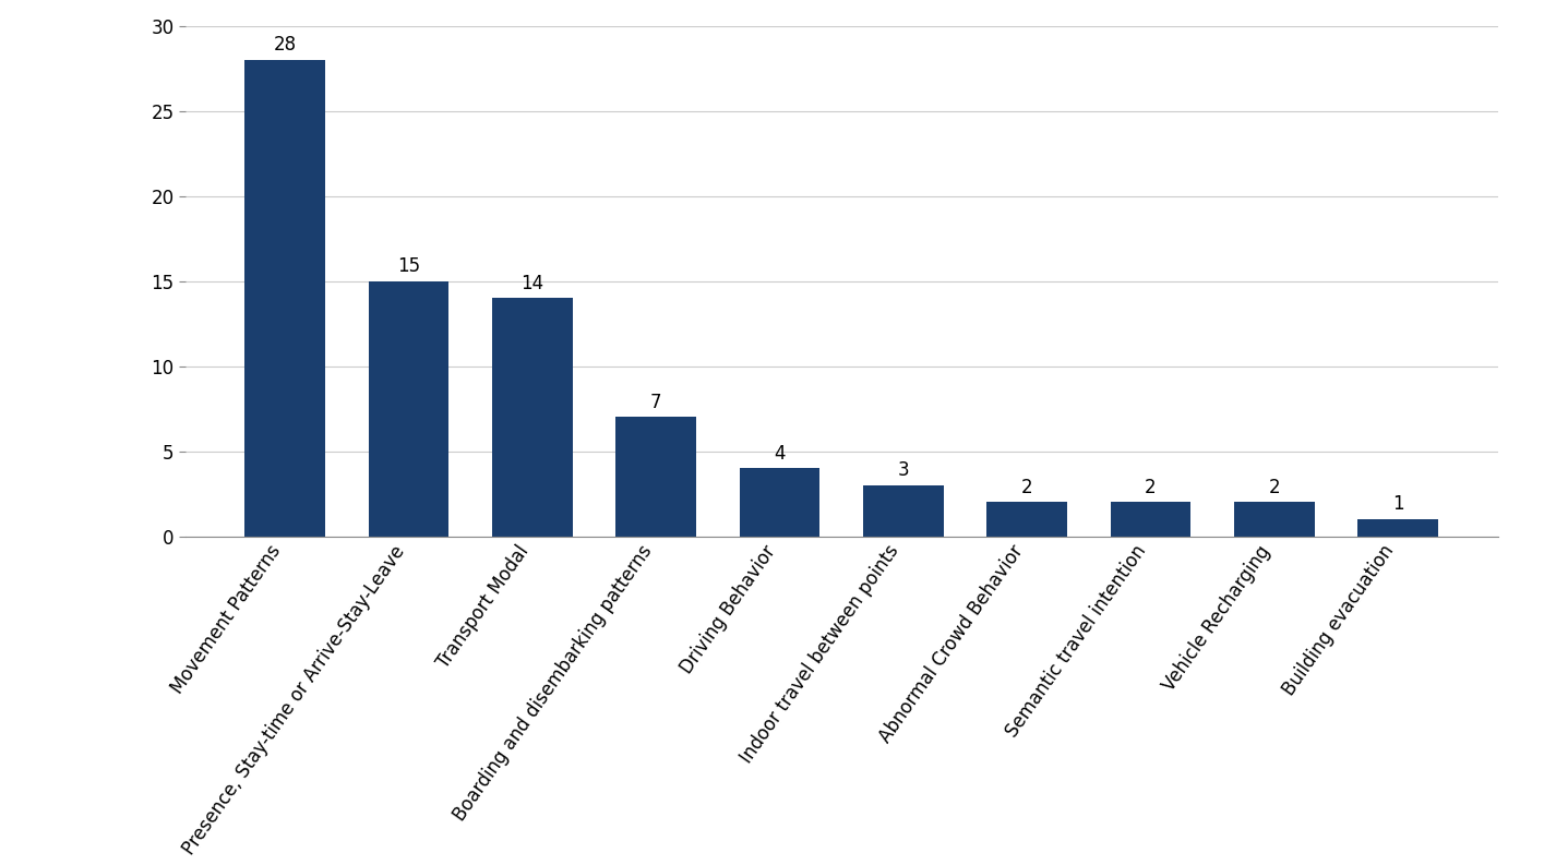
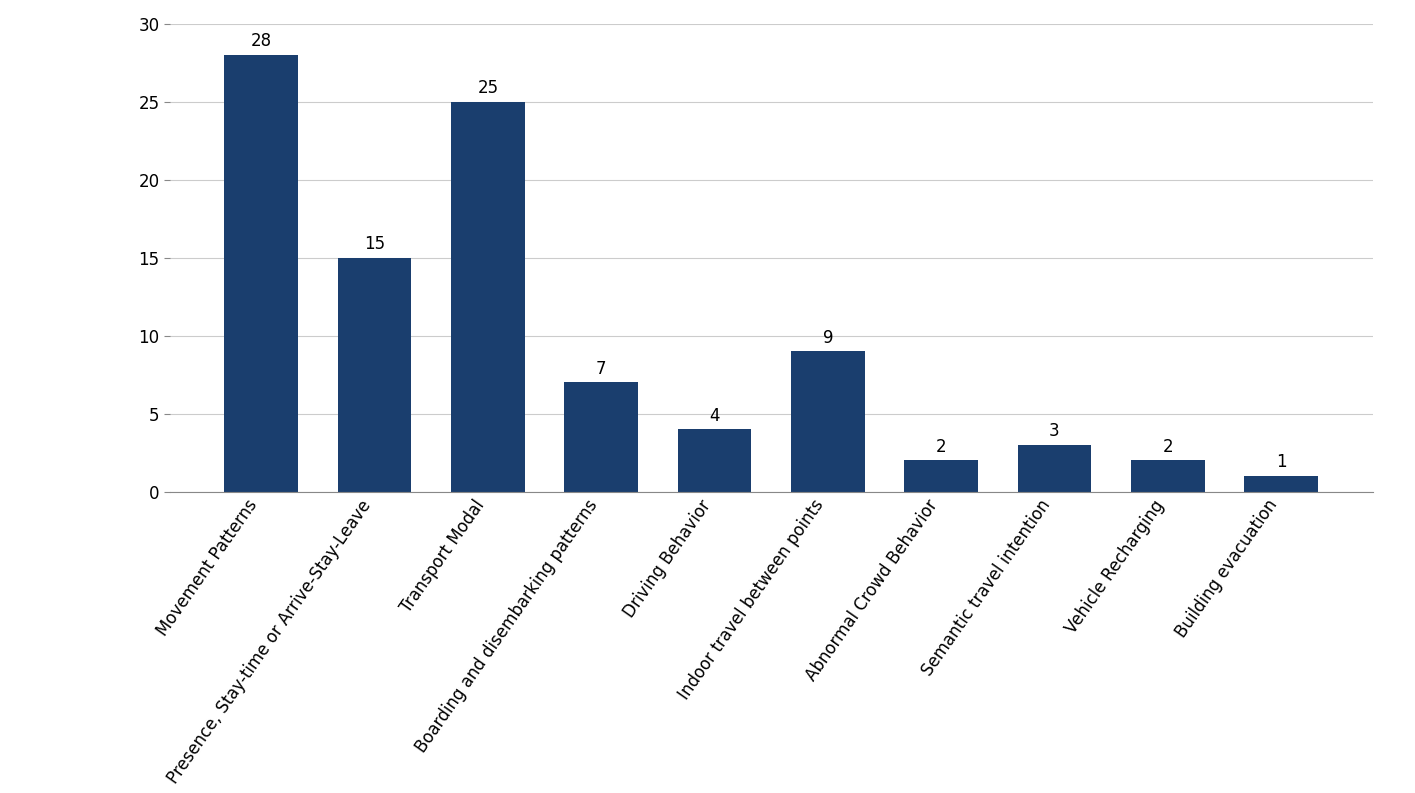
Transport Modal: 14 -> 25
Indoor travel between points: 3 -> 9
Semantic travel intention: 2 -> 3
